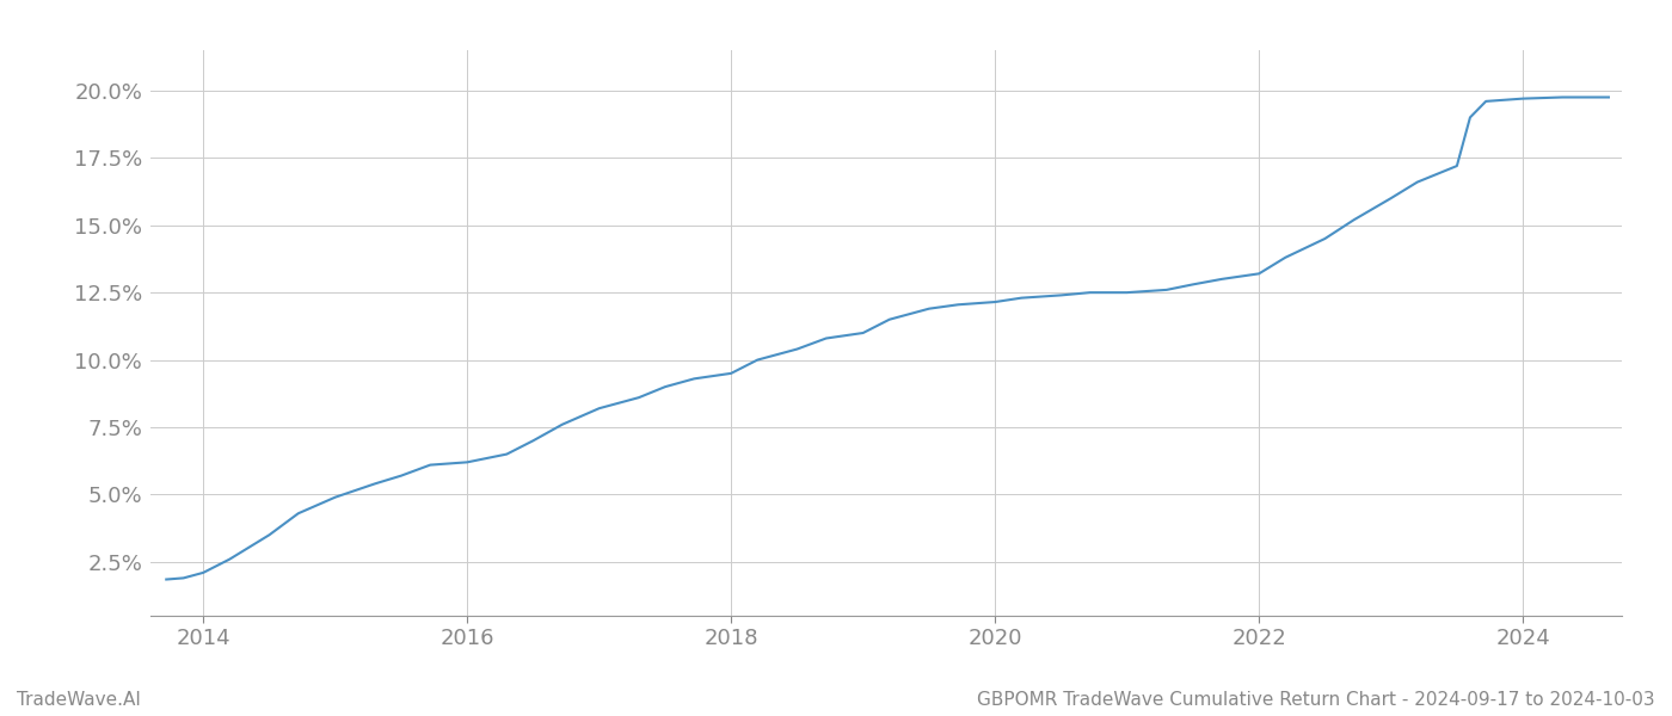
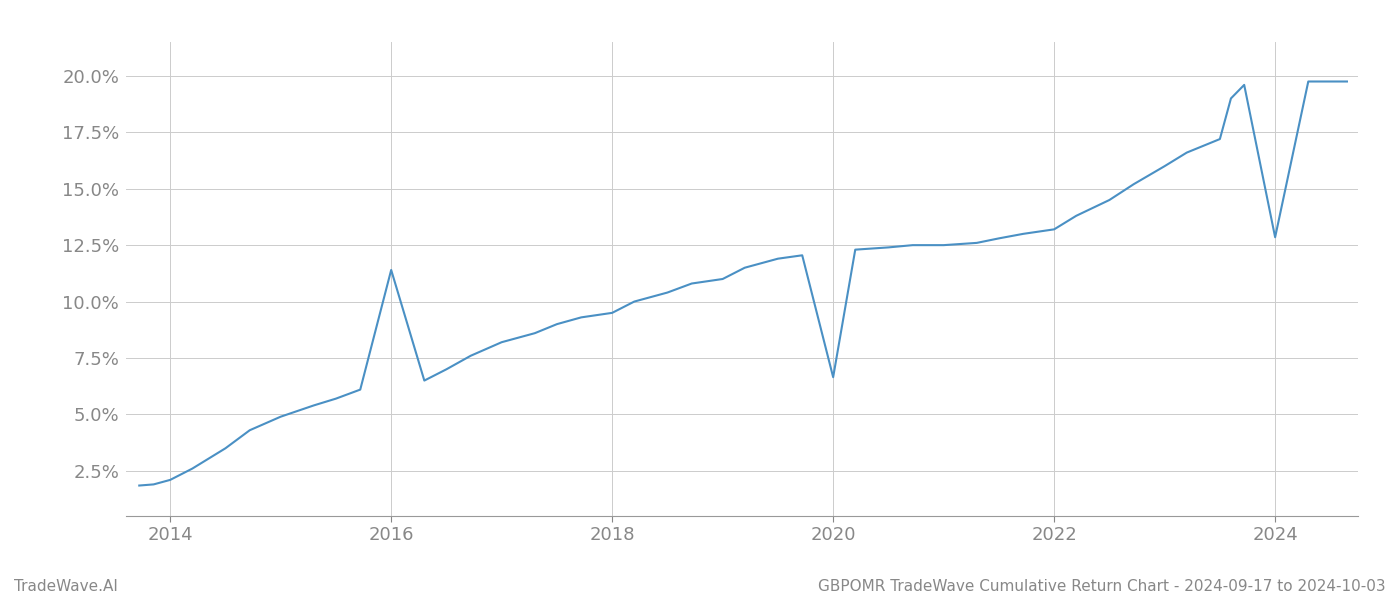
2016: 6.20% -> 11.40%
2020: 12.15% -> 6.65%
2024: 19.70% -> 12.85%
